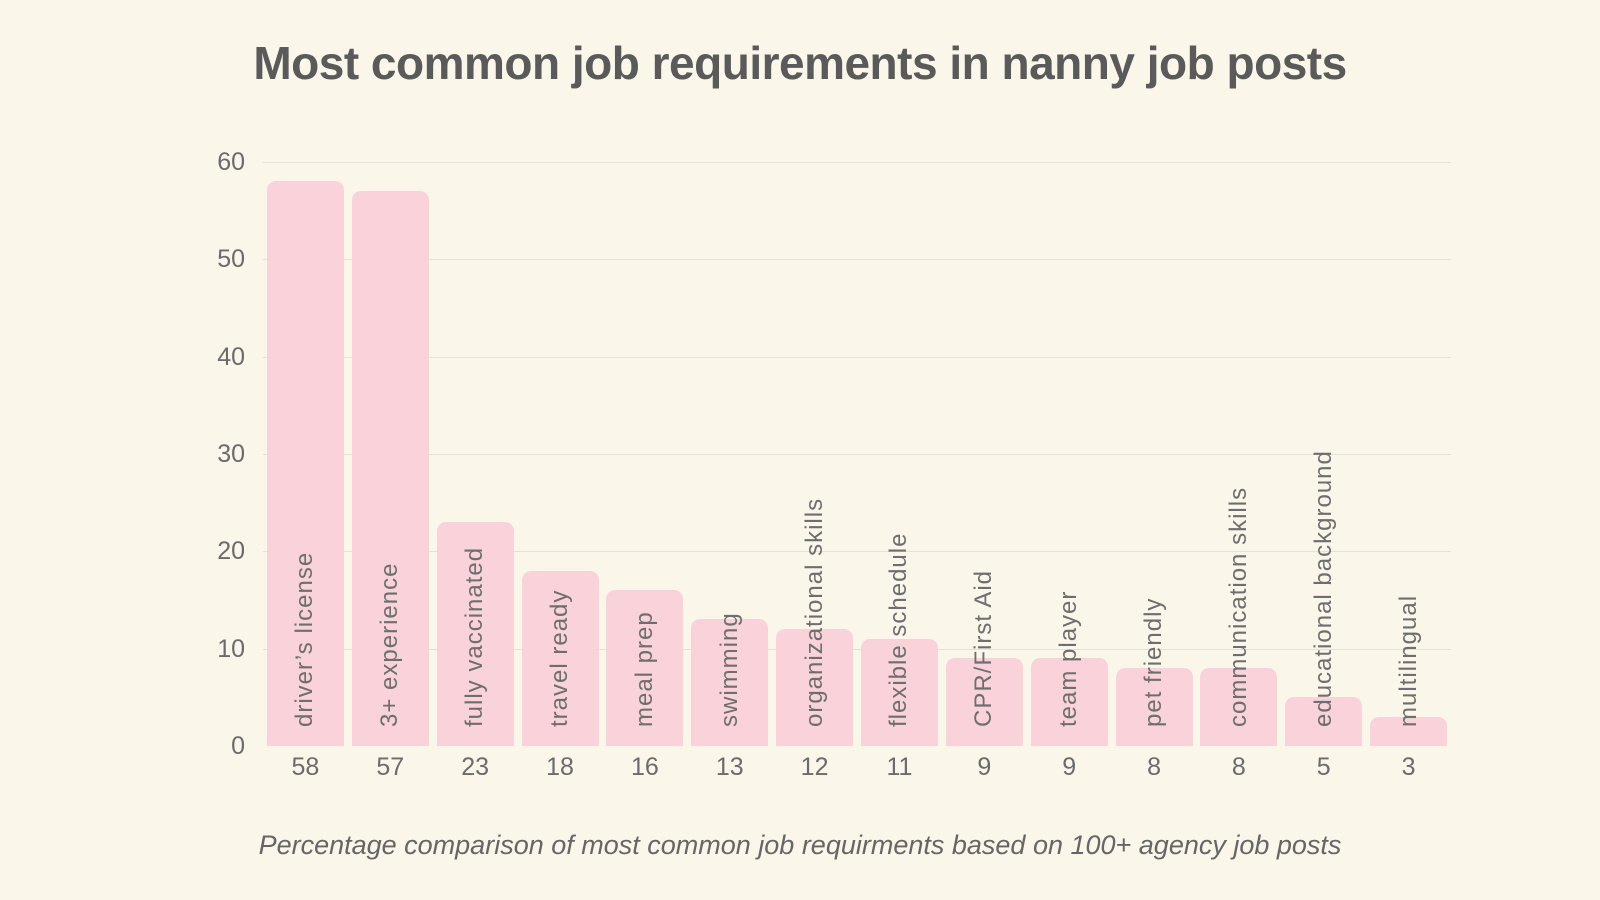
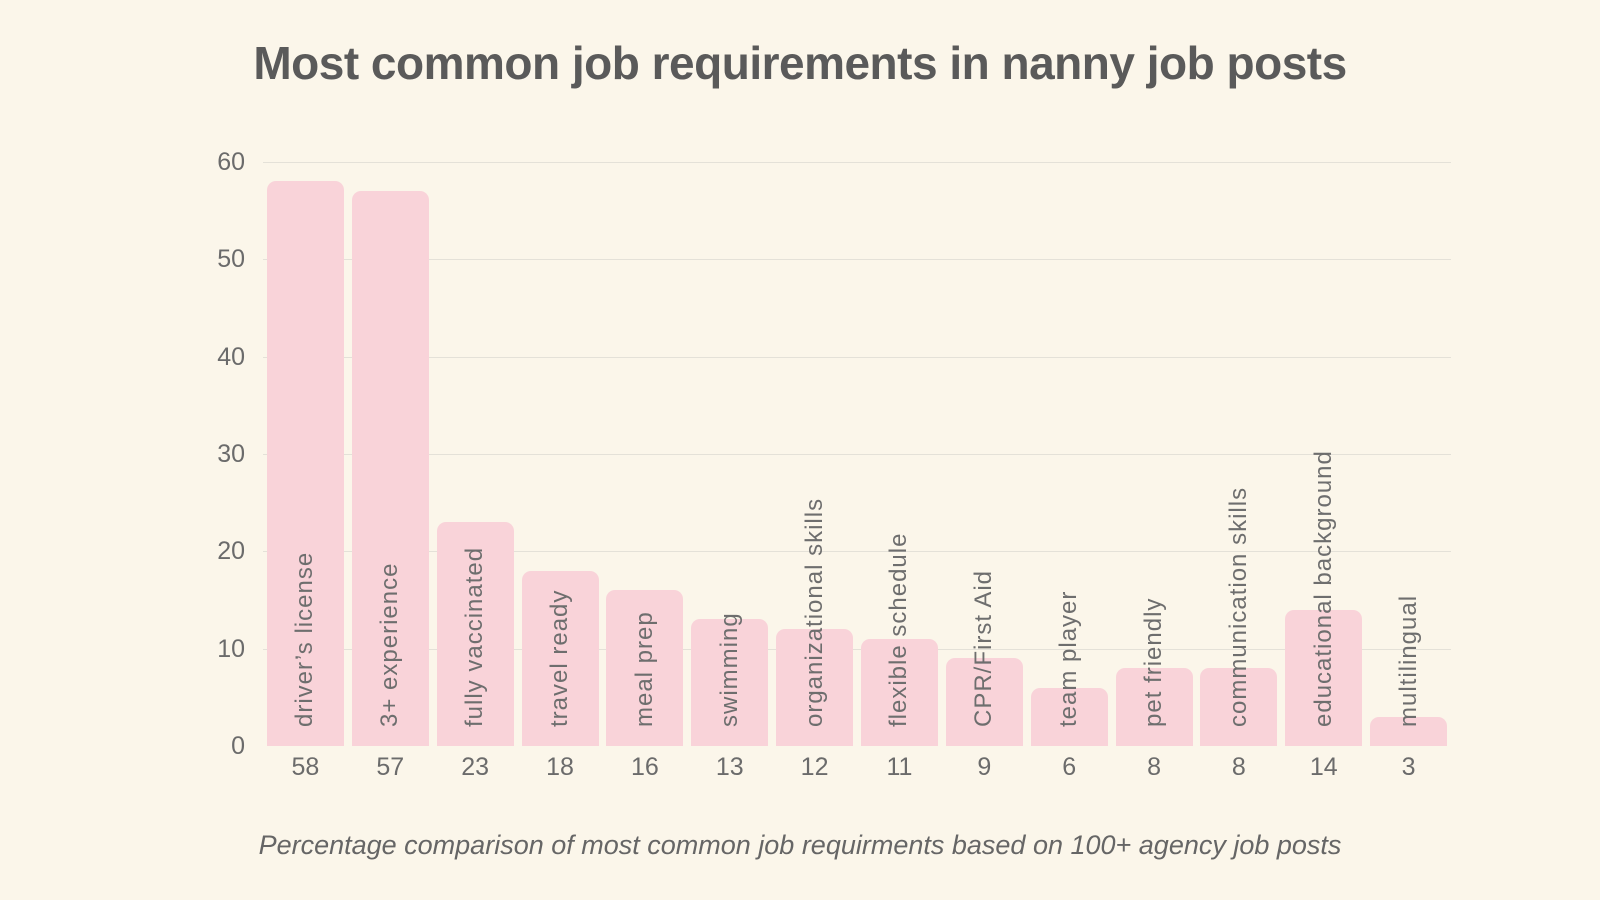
team player: 9 -> 6
educational background: 5 -> 14
